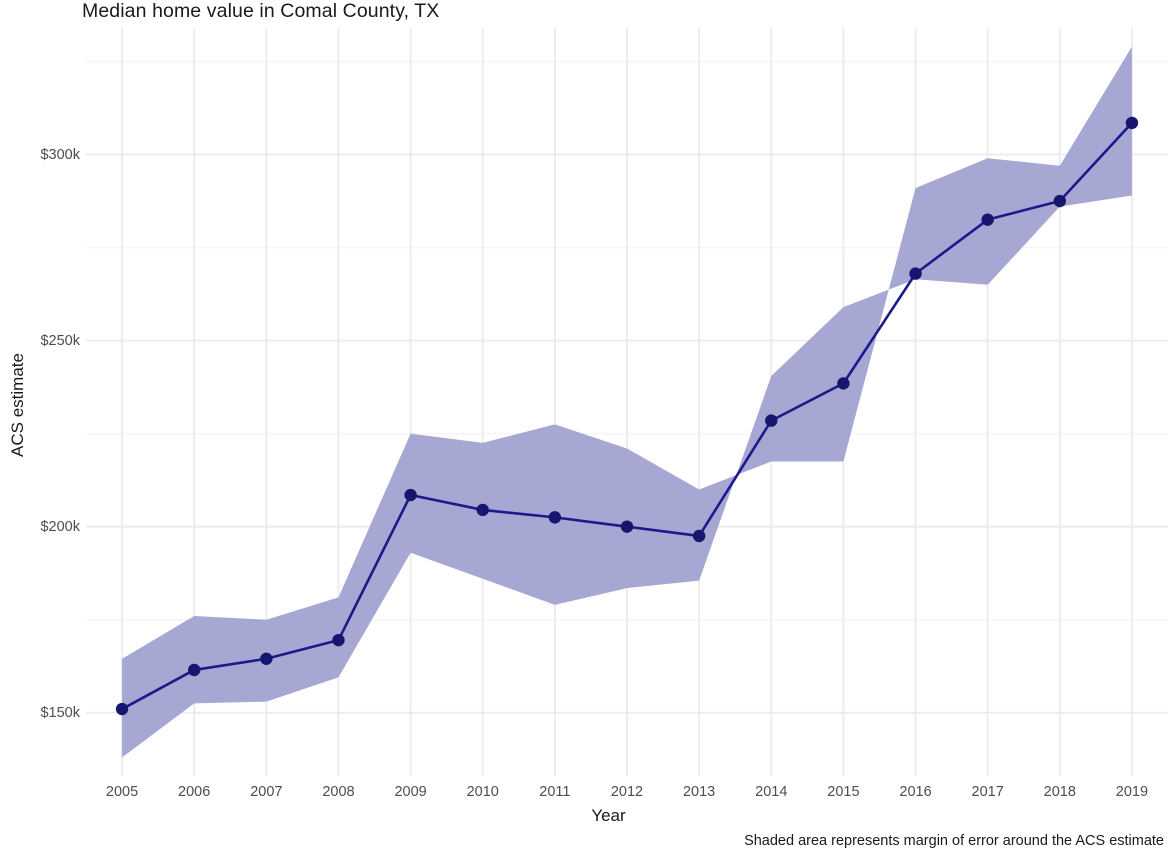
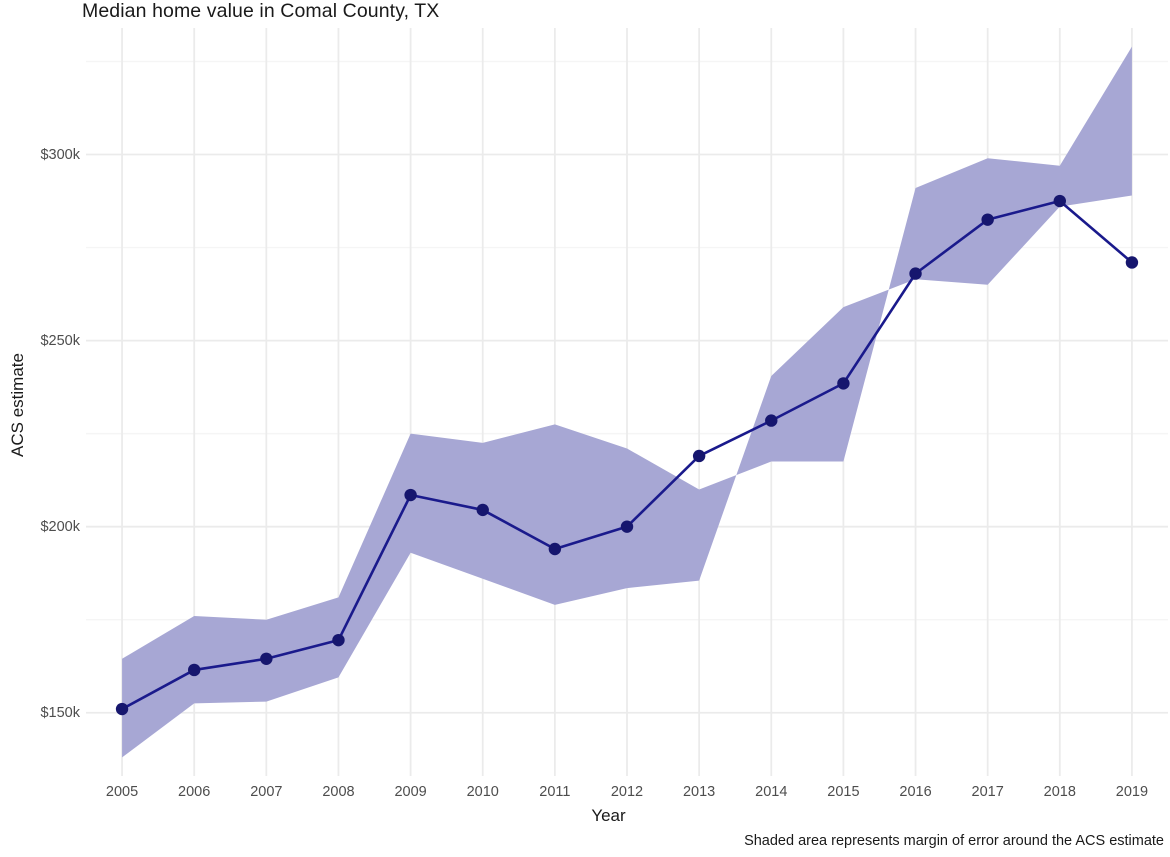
ACS estimate/2011: $202k -> $194k
ACS estimate/2013: $198k -> $219k
ACS estimate/2019: $308k -> $271k
